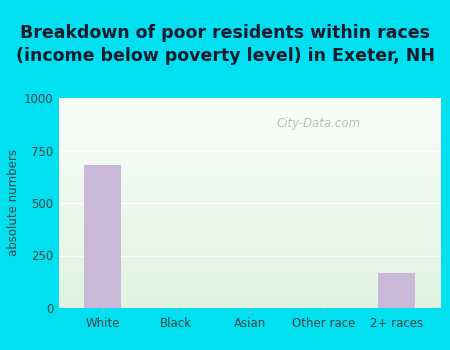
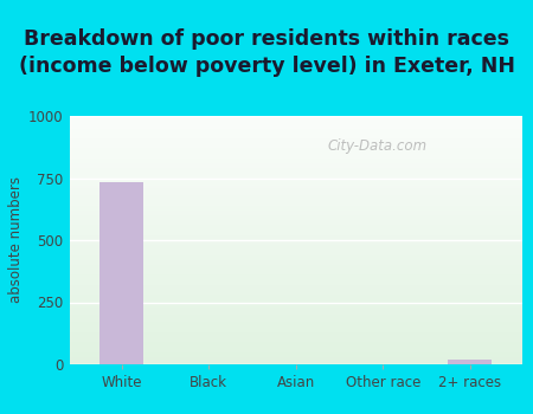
White: 680 -> 733
2+ races: 165 -> 18
